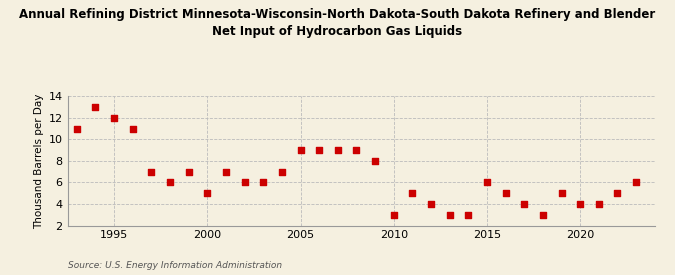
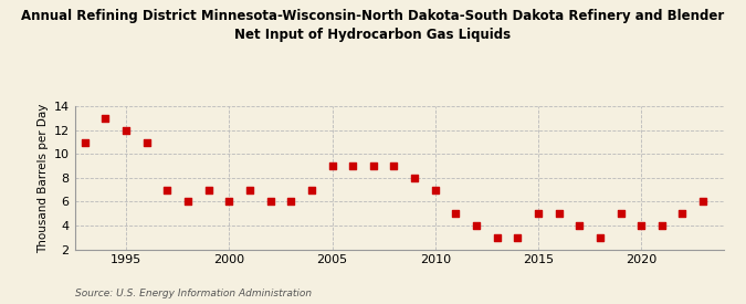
2000: 5 -> 6
2010: 3 -> 7
2015: 6 -> 5
